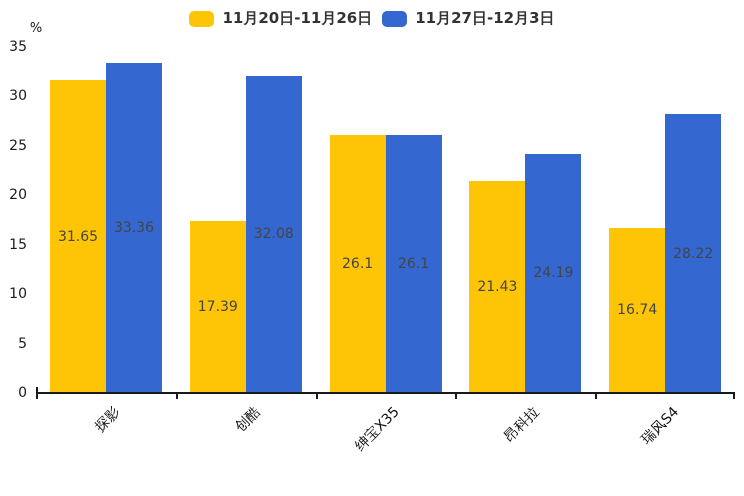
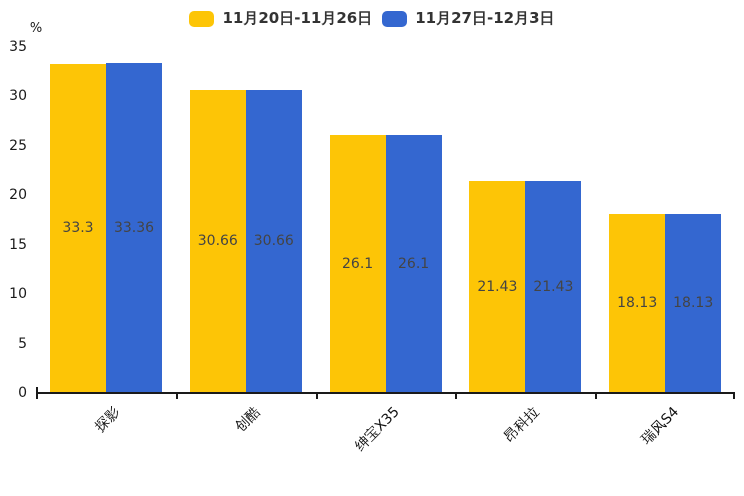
11月20日-11月26日/探影: 31.65 -> 33.3
11月20日-11月26日/创酷: 17.39 -> 30.66
11月27日-12月3日/创酷: 32.08 -> 30.66
11月27日-12月3日/昂科拉: 24.19 -> 21.43
11月20日-11月26日/瑞风S4: 16.74 -> 18.13
11月27日-12月3日/瑞风S4: 28.22 -> 18.13
